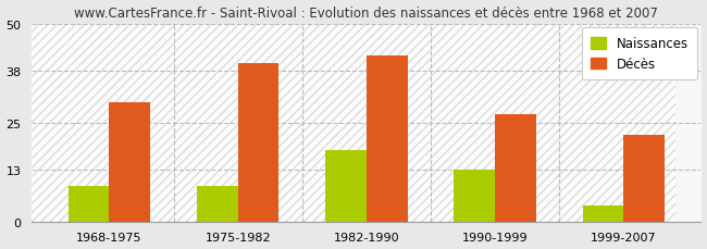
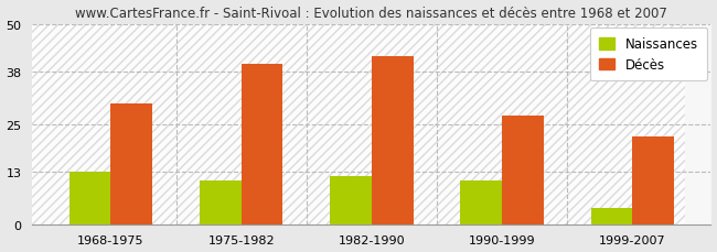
Naissances/1968-1975: 9 -> 13
Naissances/1975-1982: 9 -> 11
Naissances/1982-1990: 18 -> 12
Naissances/1990-1999: 13 -> 11
